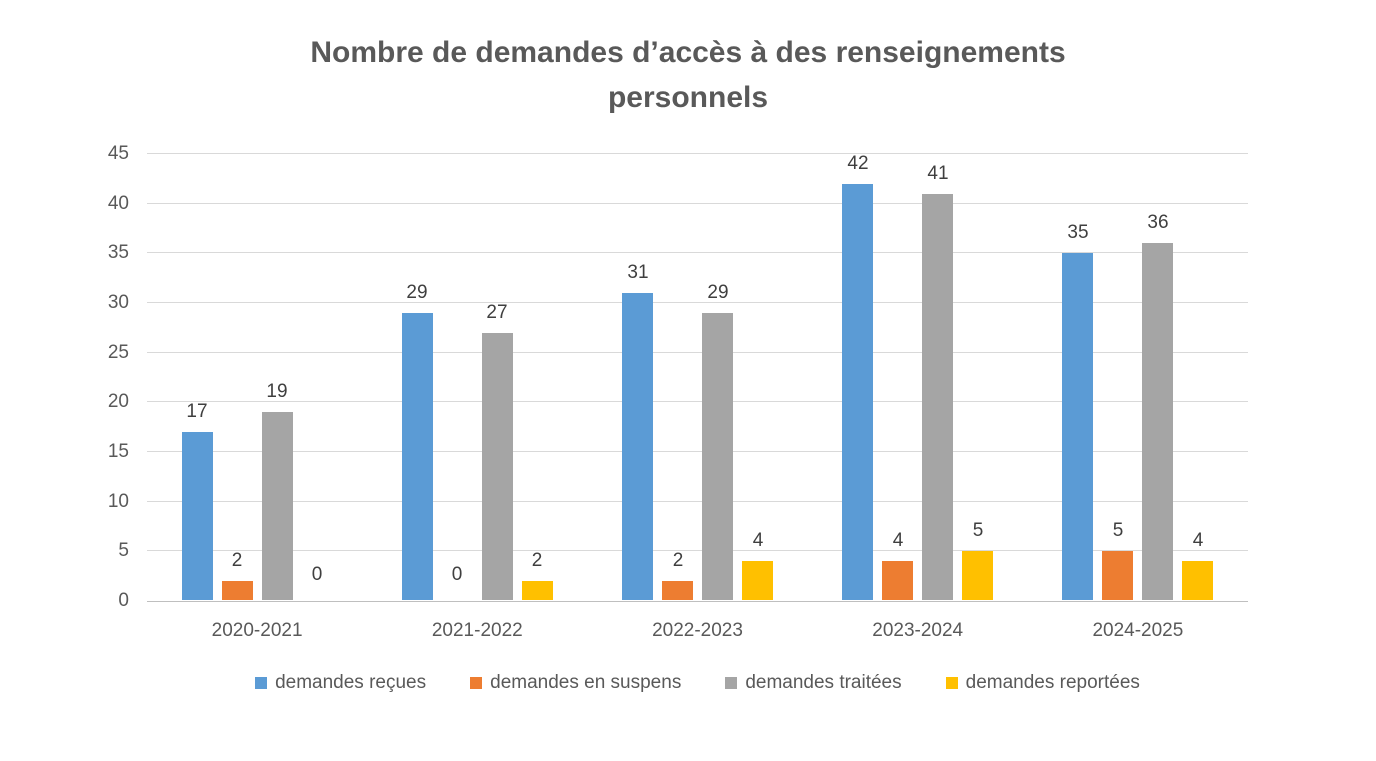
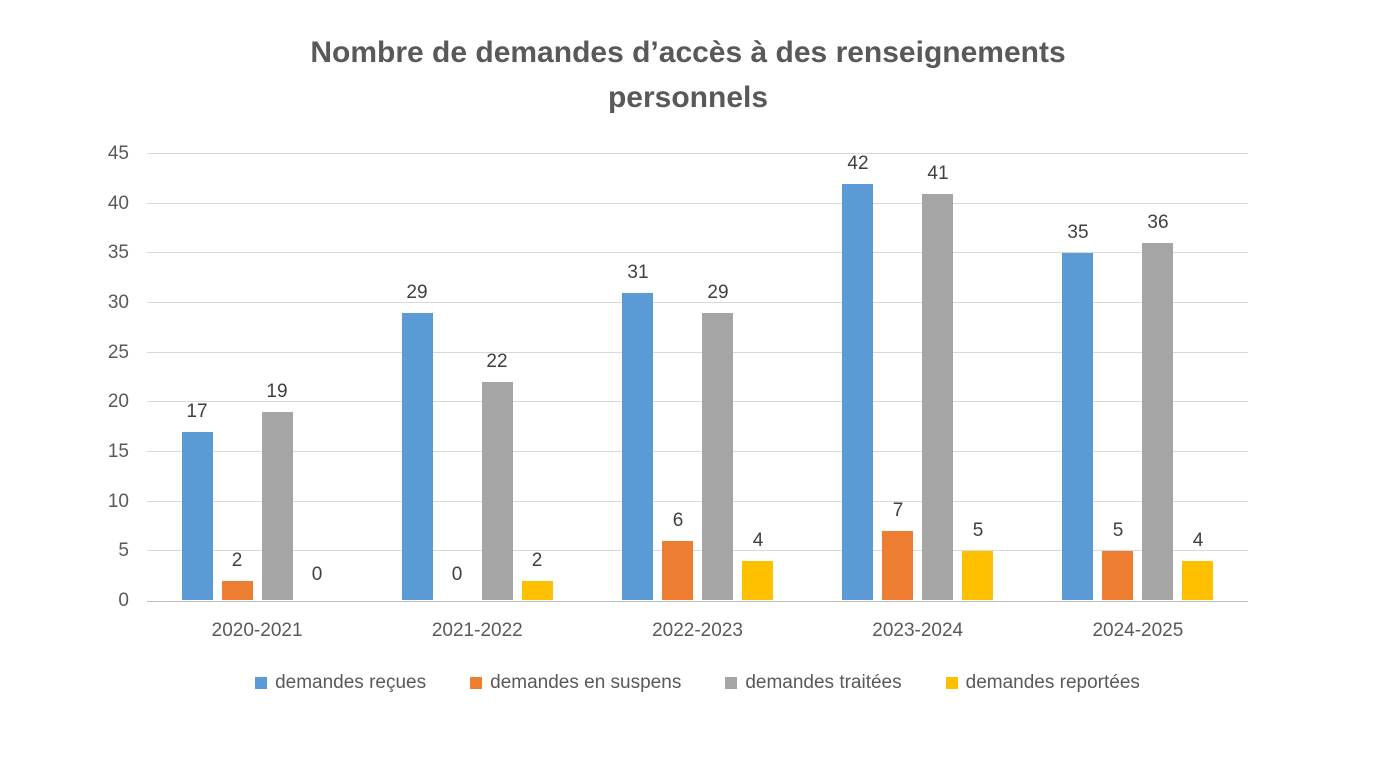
demandes traitées/2021-2022: 27 -> 22
demandes en suspens/2022-2023: 2 -> 6
demandes en suspens/2023-2024: 4 -> 7
